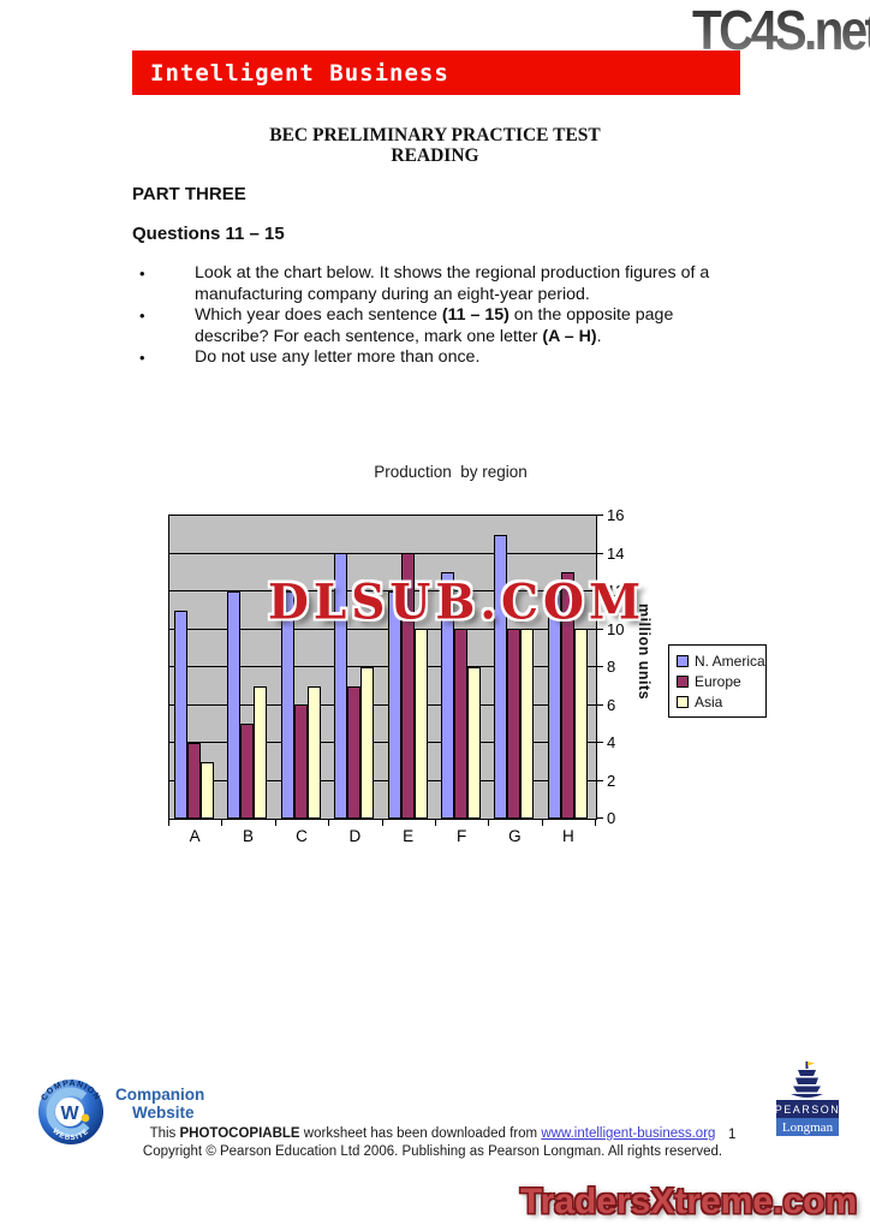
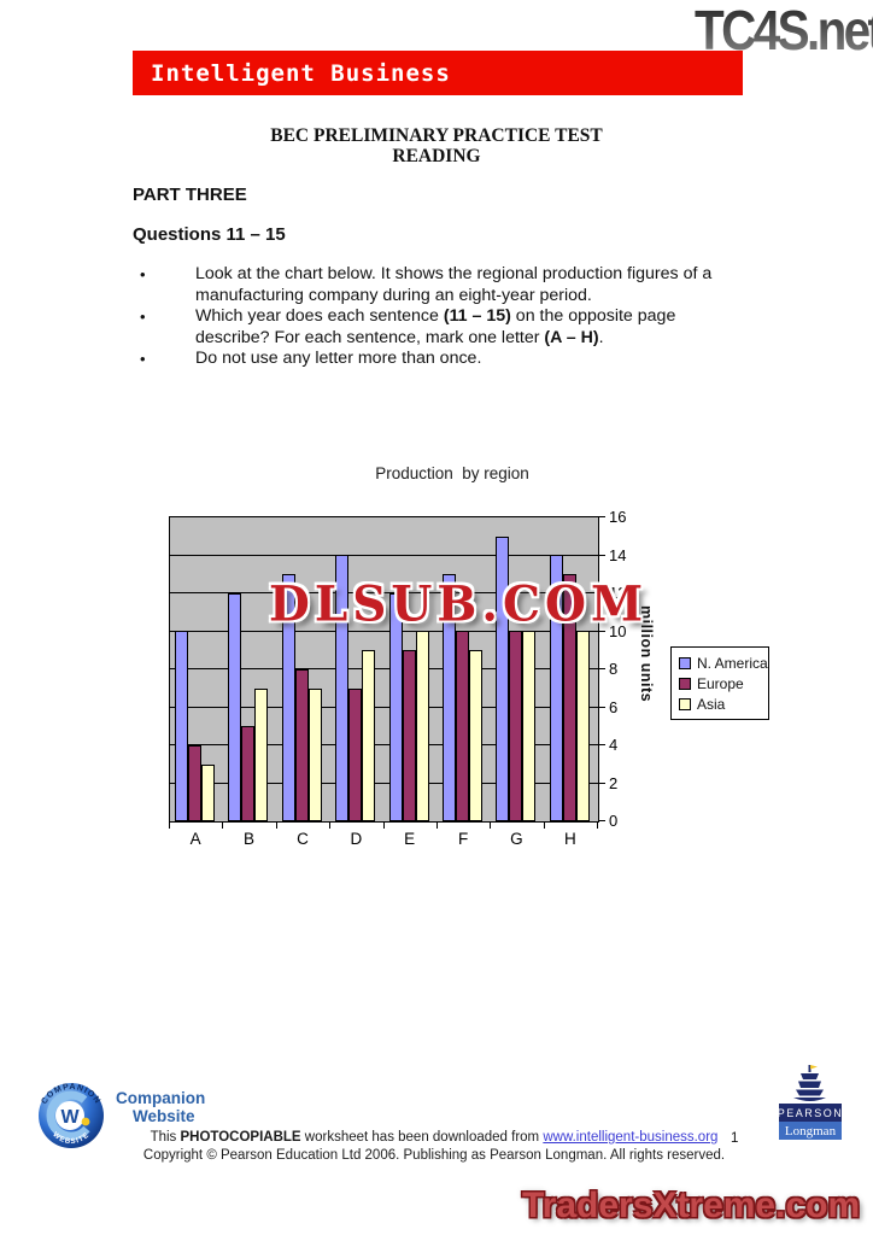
N. America/A: 11 -> 10
N. America/C: 12 -> 13
Europe/C: 6 -> 8
Asia/D: 8 -> 9
Europe/E: 14 -> 9
Asia/F: 8 -> 9
N. America/H: 12 -> 14
